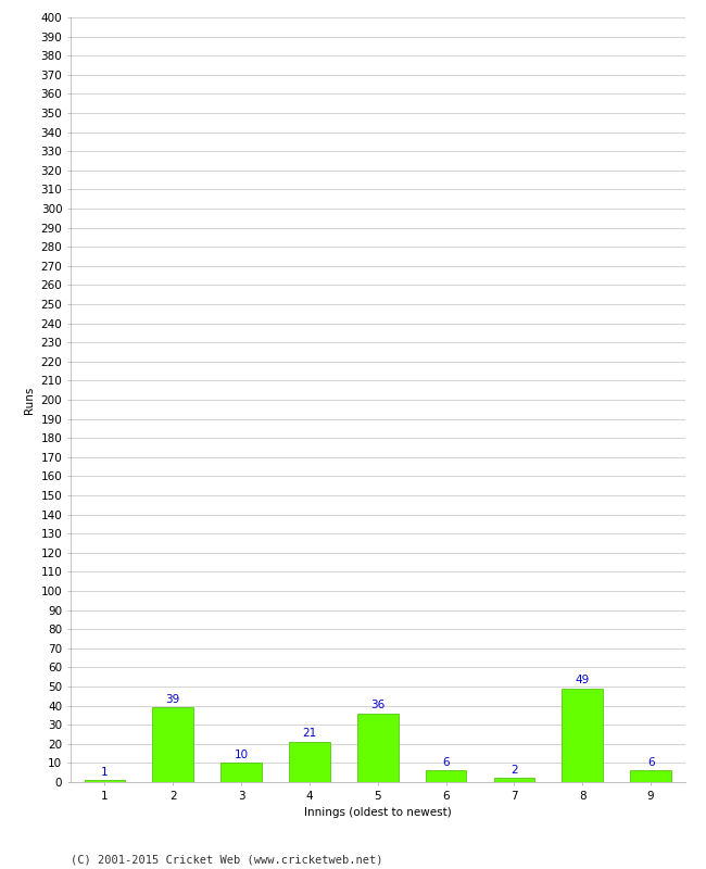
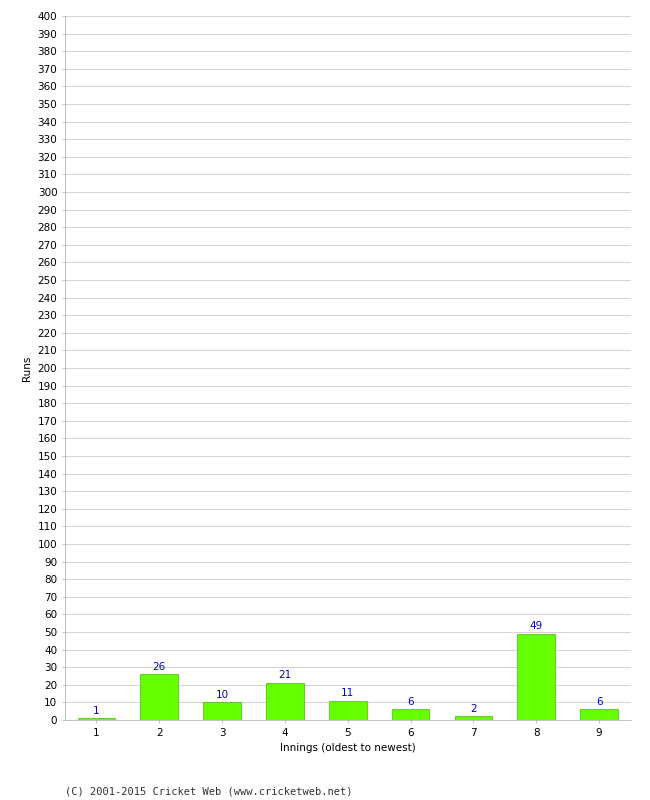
2: 39 -> 26
5: 36 -> 11
